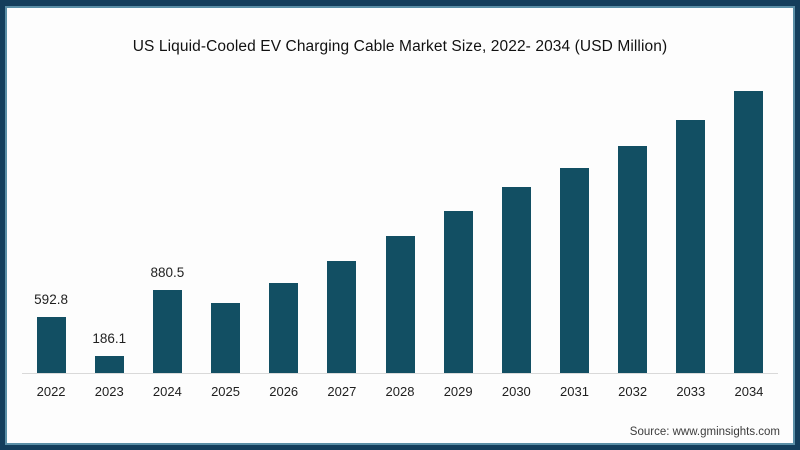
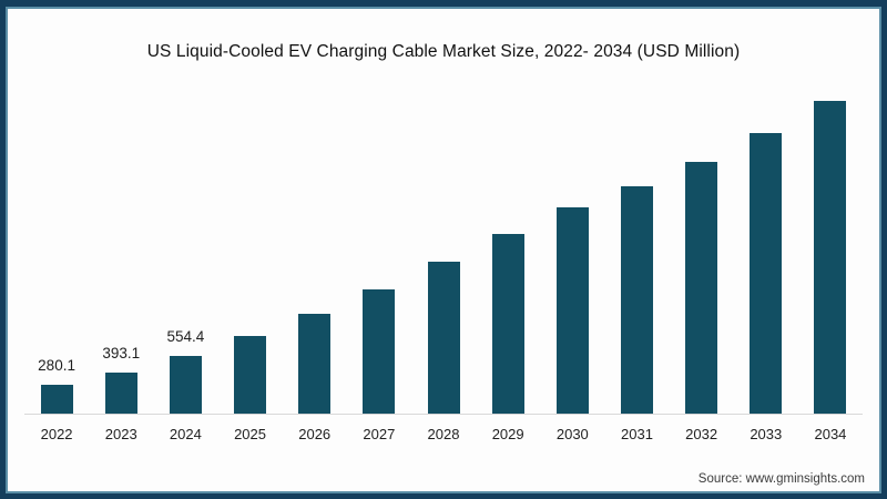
2022: 592.8 -> 280.1
2023: 186.1 -> 393.1
2024: 880.5 -> 554.4
